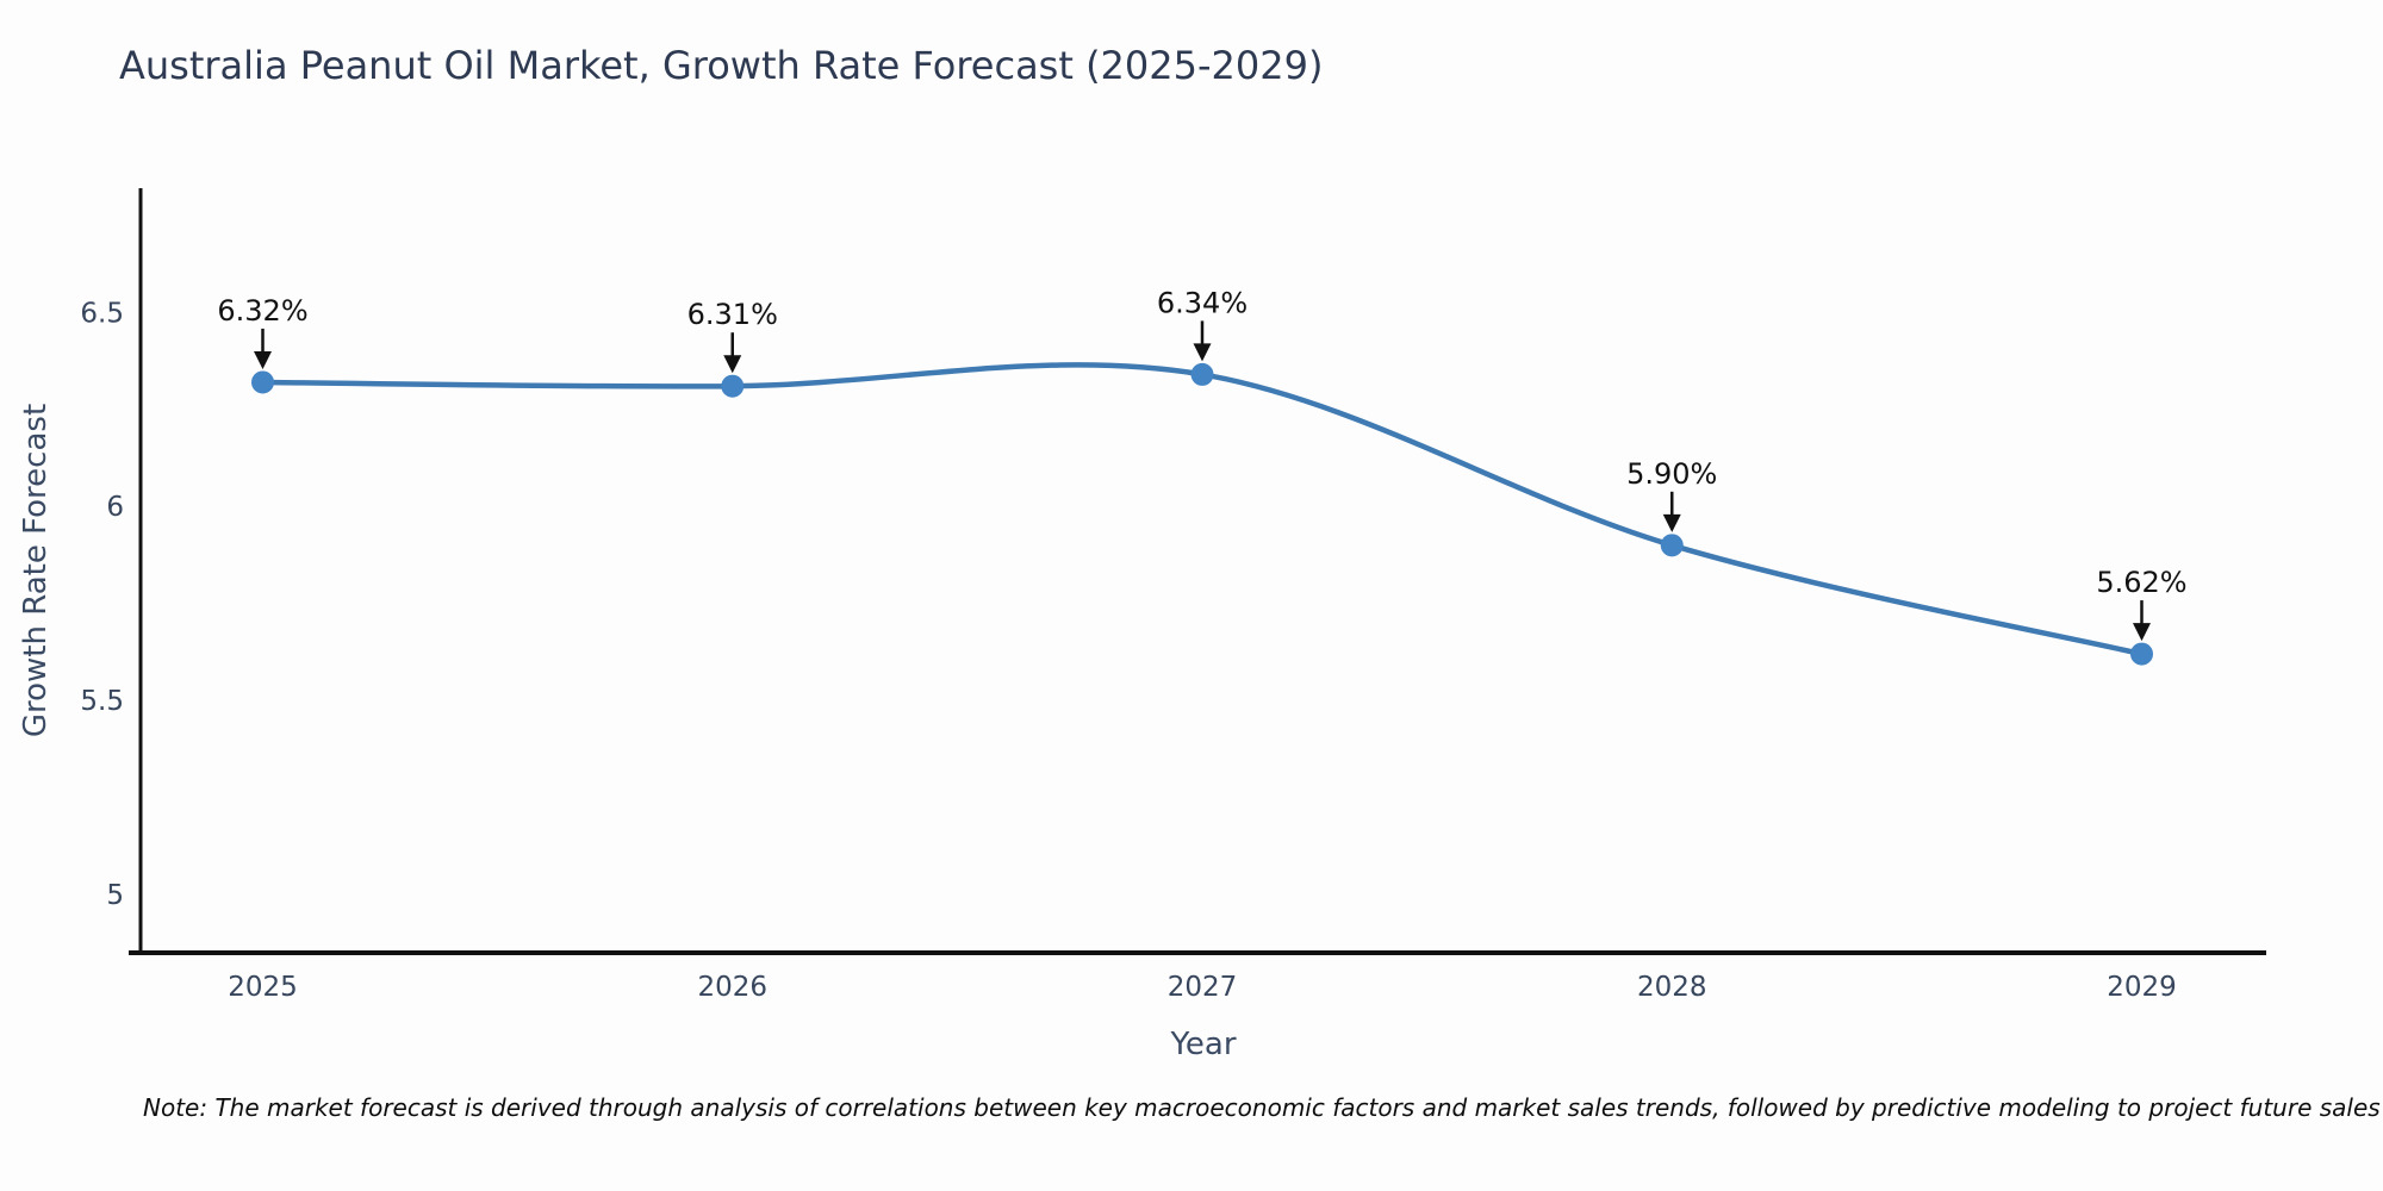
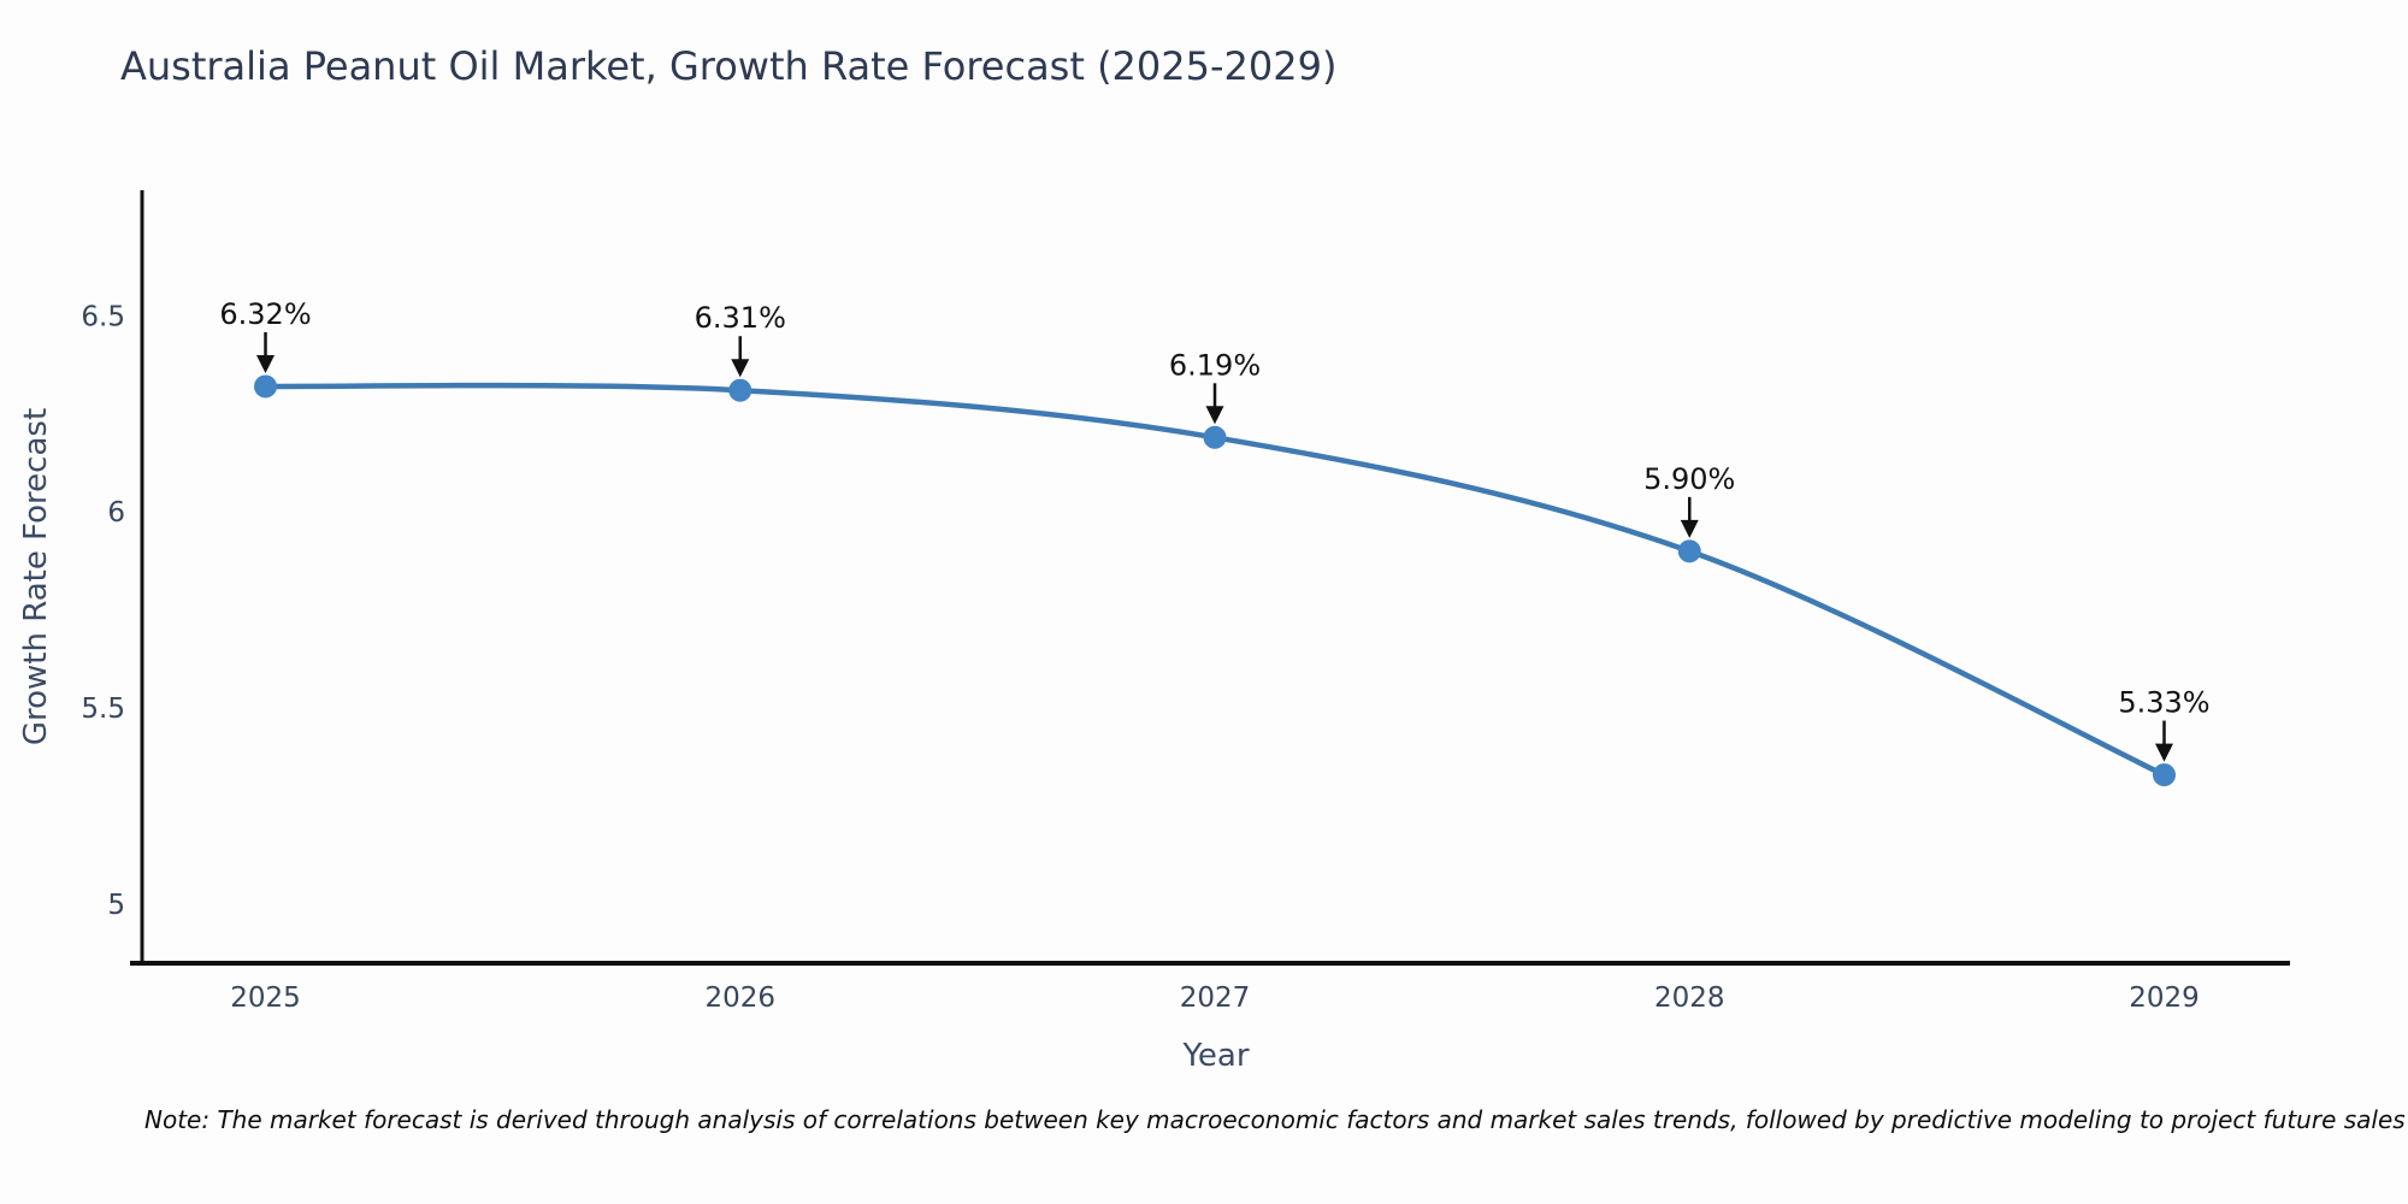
2027: 6.34% -> 6.19%
2029: 5.62% -> 5.33%
